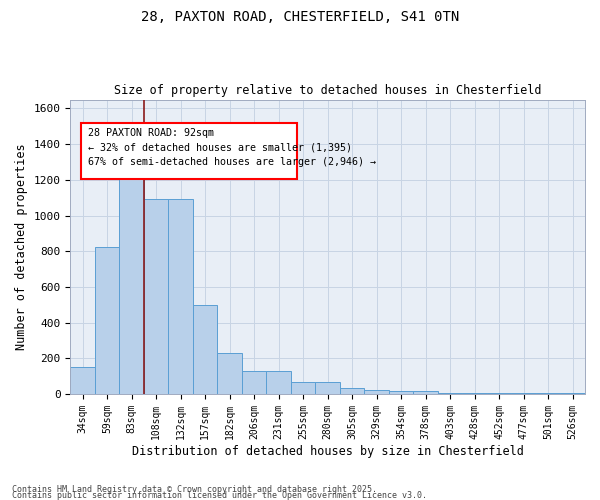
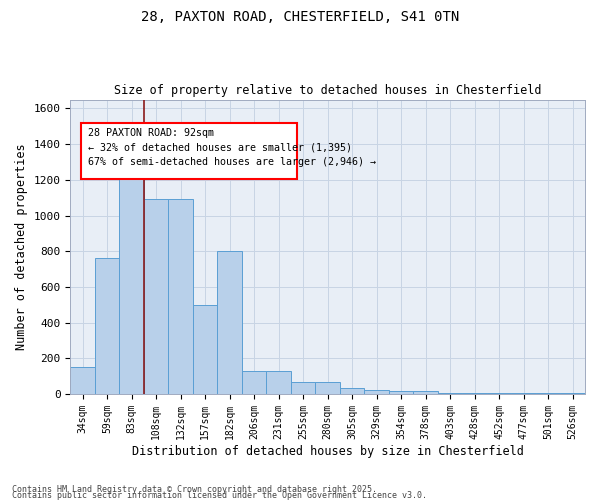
59sqm: 820 -> 760
182sqm: 230 -> 800
